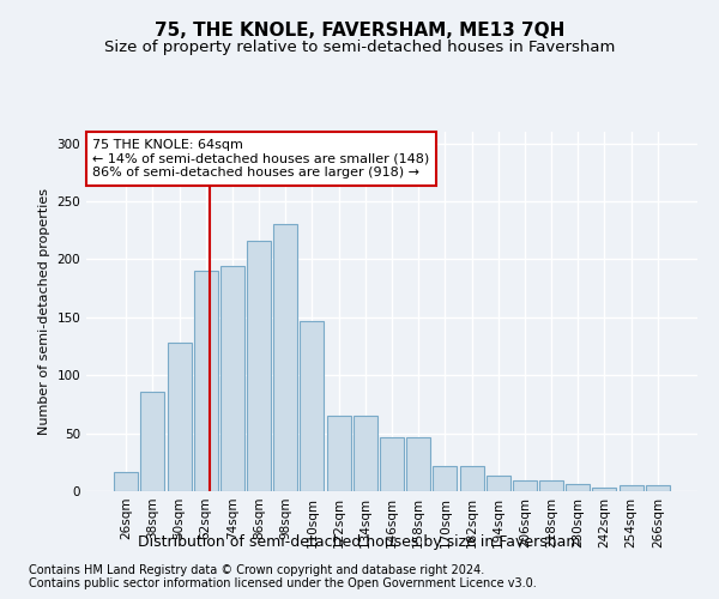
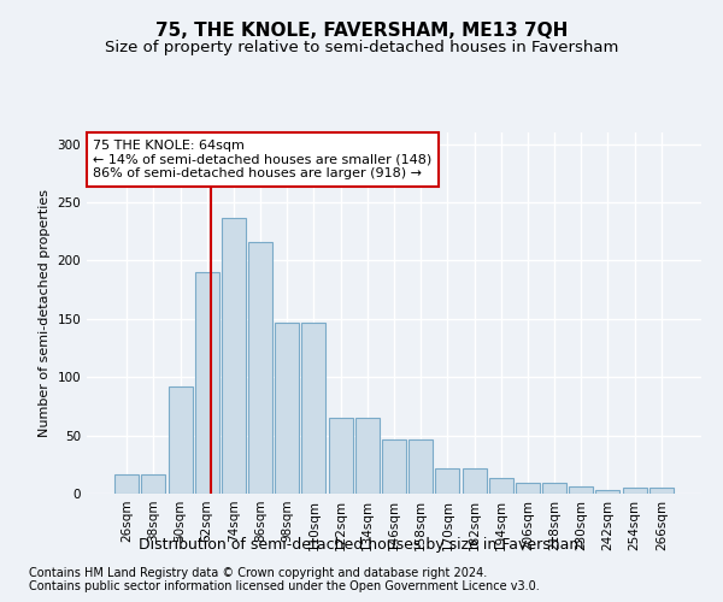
38sqm: 86 -> 17
50sqm: 128 -> 92
74sqm: 194 -> 237
98sqm: 230 -> 147
